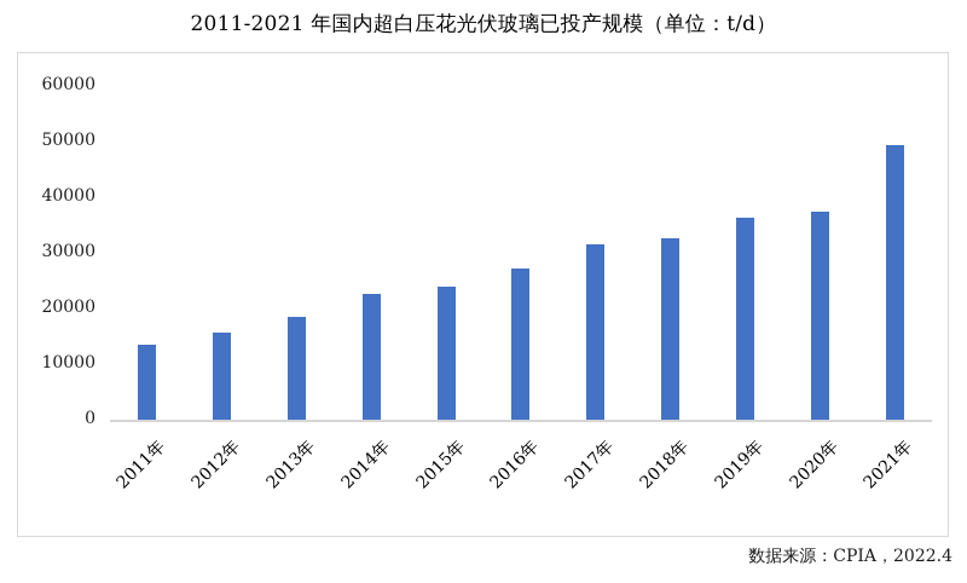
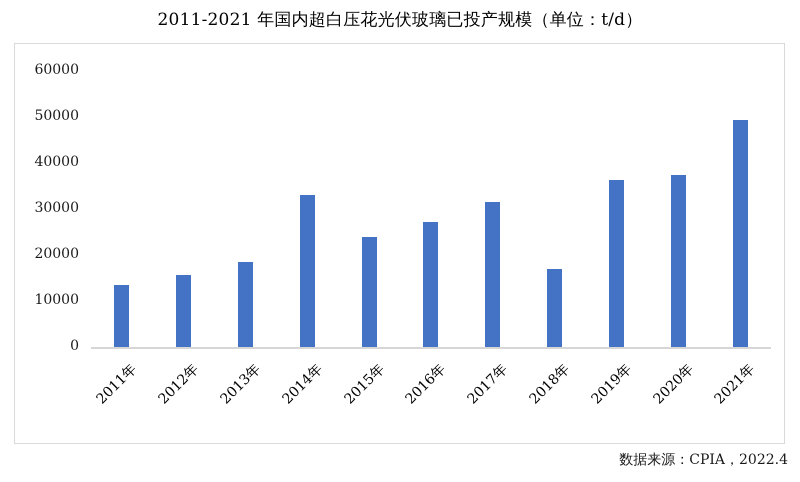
2014年: 23000 -> 33000
2018年: 33000 -> 17000
